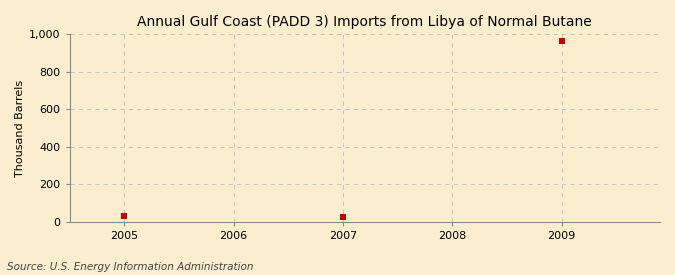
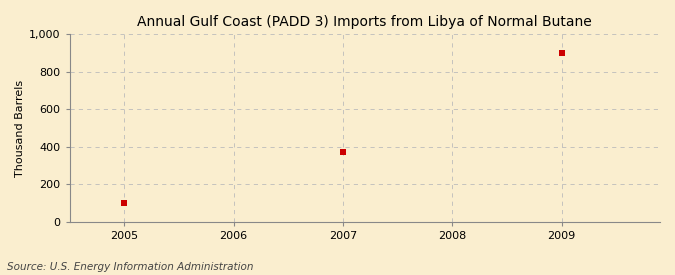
2005: 30 -> 100
2007: 20 -> 370
2009: 960 -> 900
